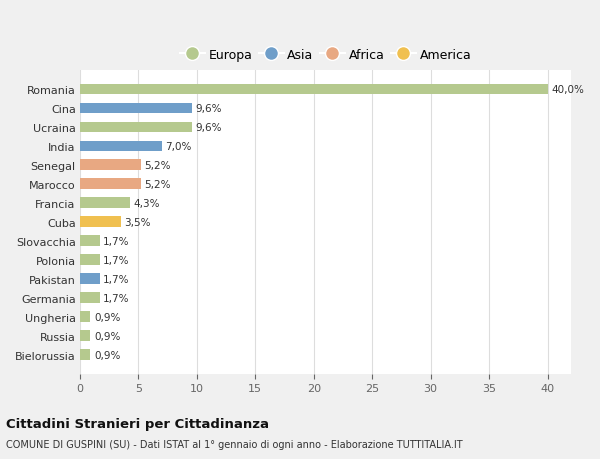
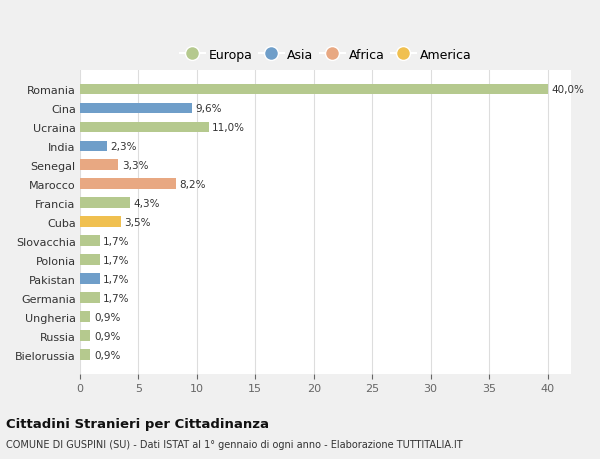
Ucraina: 9,6% -> 11,0%
India: 7,0% -> 2,3%
Senegal: 5,2% -> 3,3%
Marocco: 5,2% -> 8,2%
